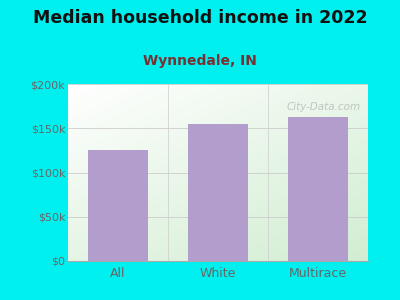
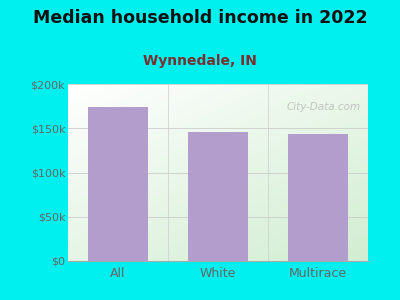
All: $125k -> $174k
White: $155k -> $146k
Multirace: $163k -> $144k
